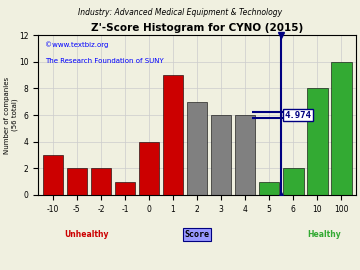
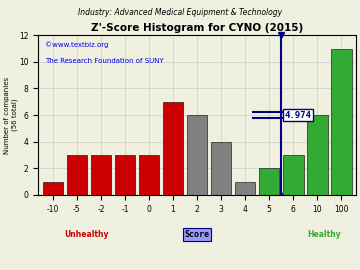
-10: 3 -> 1
-5: 2 -> 3
-2: 2 -> 3
-1: 1 -> 3
0: 4 -> 3
1: 9 -> 7
2: 7 -> 6
3: 6 -> 4
4: 6 -> 1
5: 1 -> 2
6: 2 -> 3
10: 8 -> 6
100: 10 -> 11
